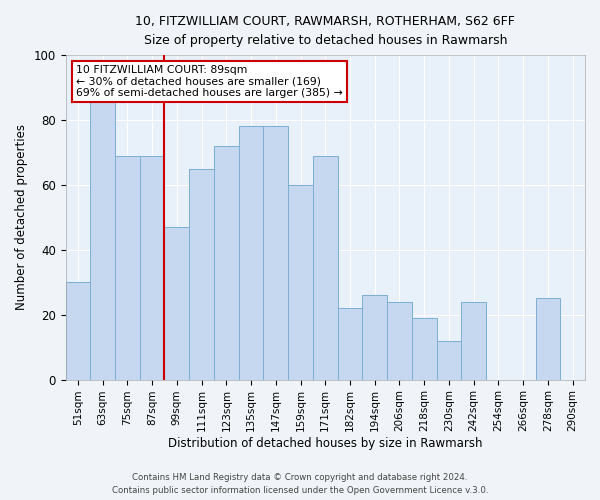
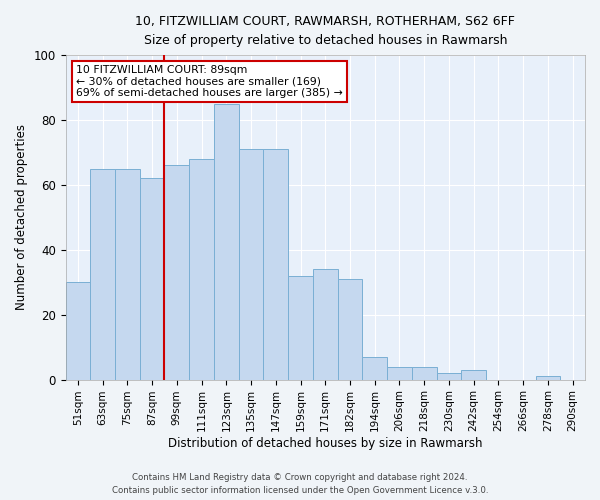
63sqm: 86 -> 65
75sqm: 69 -> 65
87sqm: 69 -> 62
99sqm: 47 -> 66
111sqm: 65 -> 68
123sqm: 72 -> 85
135sqm: 78 -> 71
147sqm: 78 -> 71
159sqm: 60 -> 32
171sqm: 69 -> 34
182sqm: 22 -> 31
194sqm: 26 -> 7
206sqm: 24 -> 4
218sqm: 19 -> 4
230sqm: 12 -> 2
242sqm: 24 -> 3
278sqm: 25 -> 1
